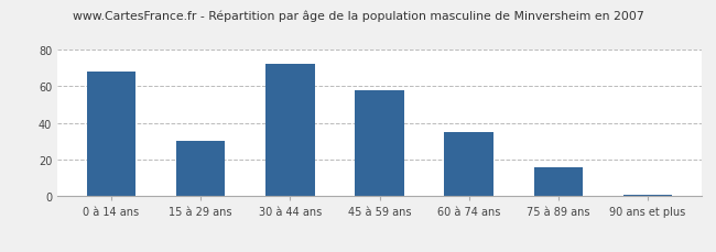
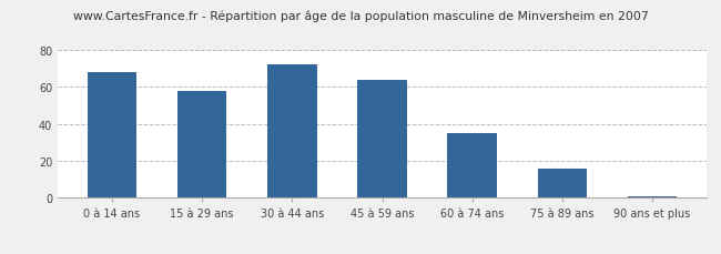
15 à 29 ans: 30 -> 58
45 à 59 ans: 58 -> 64
